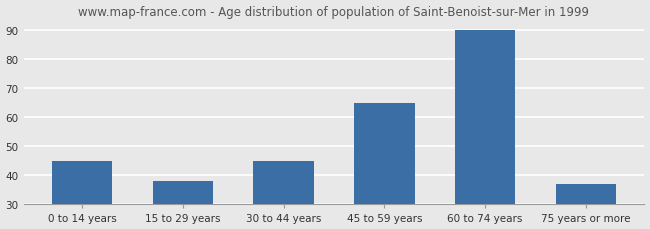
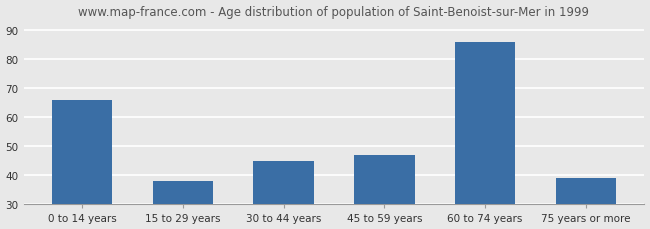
0 to 14 years: 45 -> 66
45 to 59 years: 65 -> 47
60 to 74 years: 90 -> 86
75 years or more: 37 -> 39
